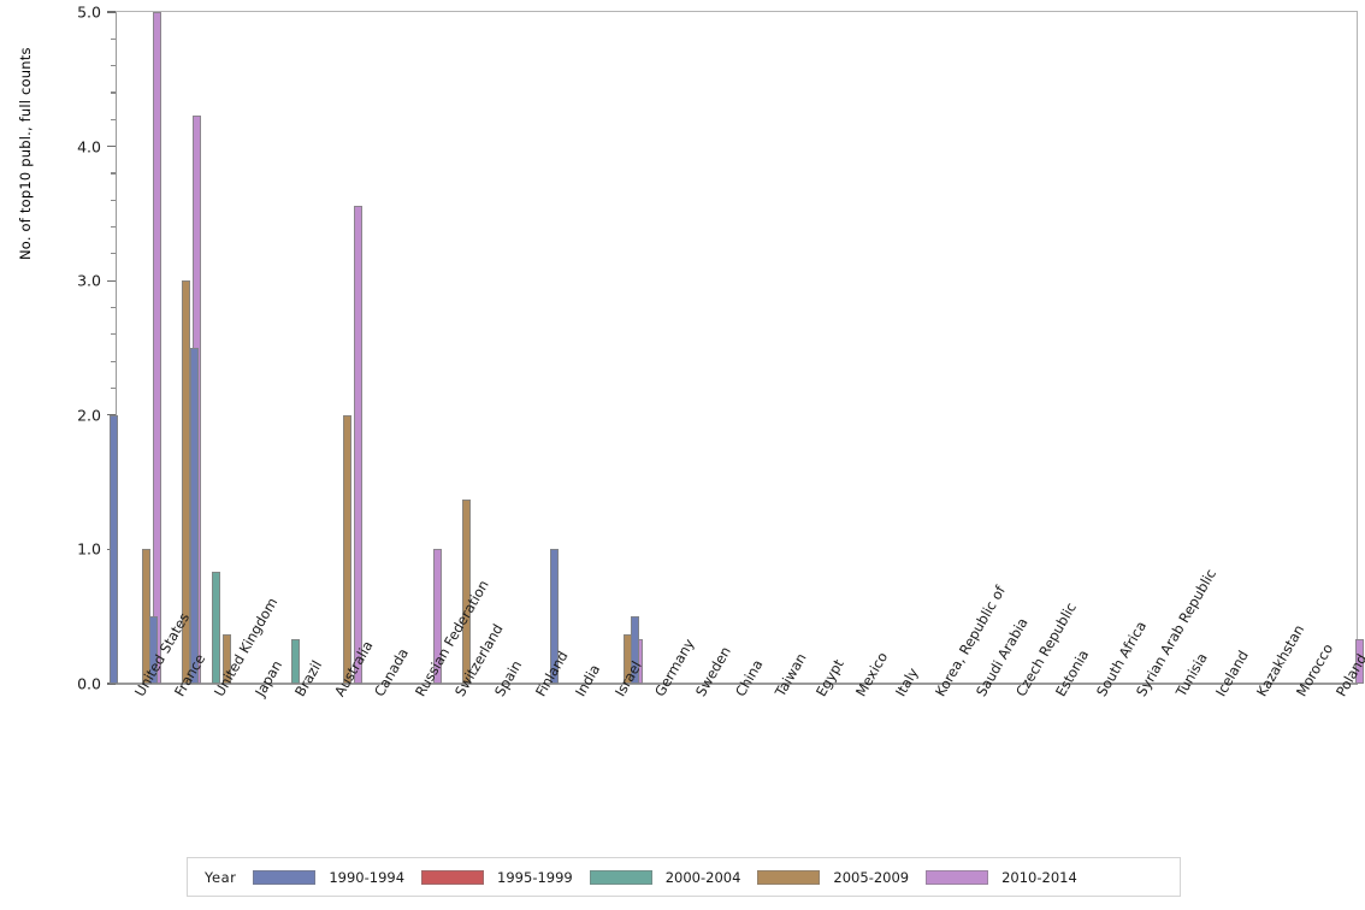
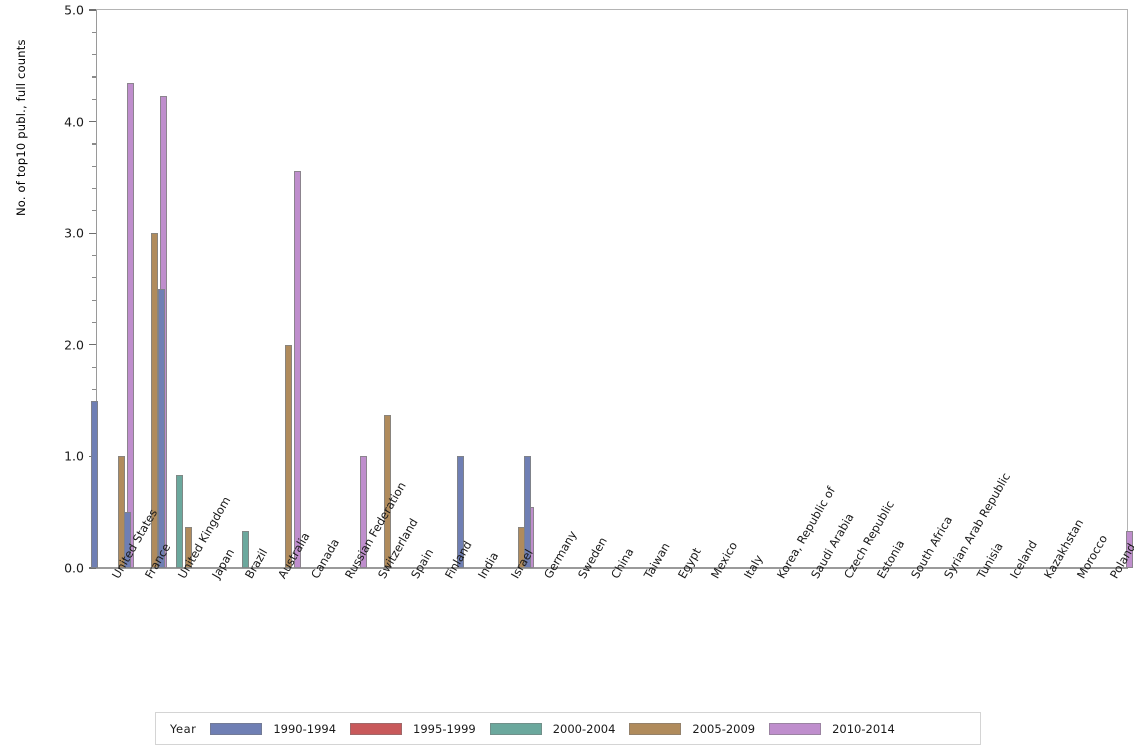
1990-1994/United States: 2.0 -> 1.5
2010-2014/United States: 5.00 -> 4.35
2010-2014/Israel: 0.33 -> 0.55
1990-1994/Germany: 0.5 -> 1.0
